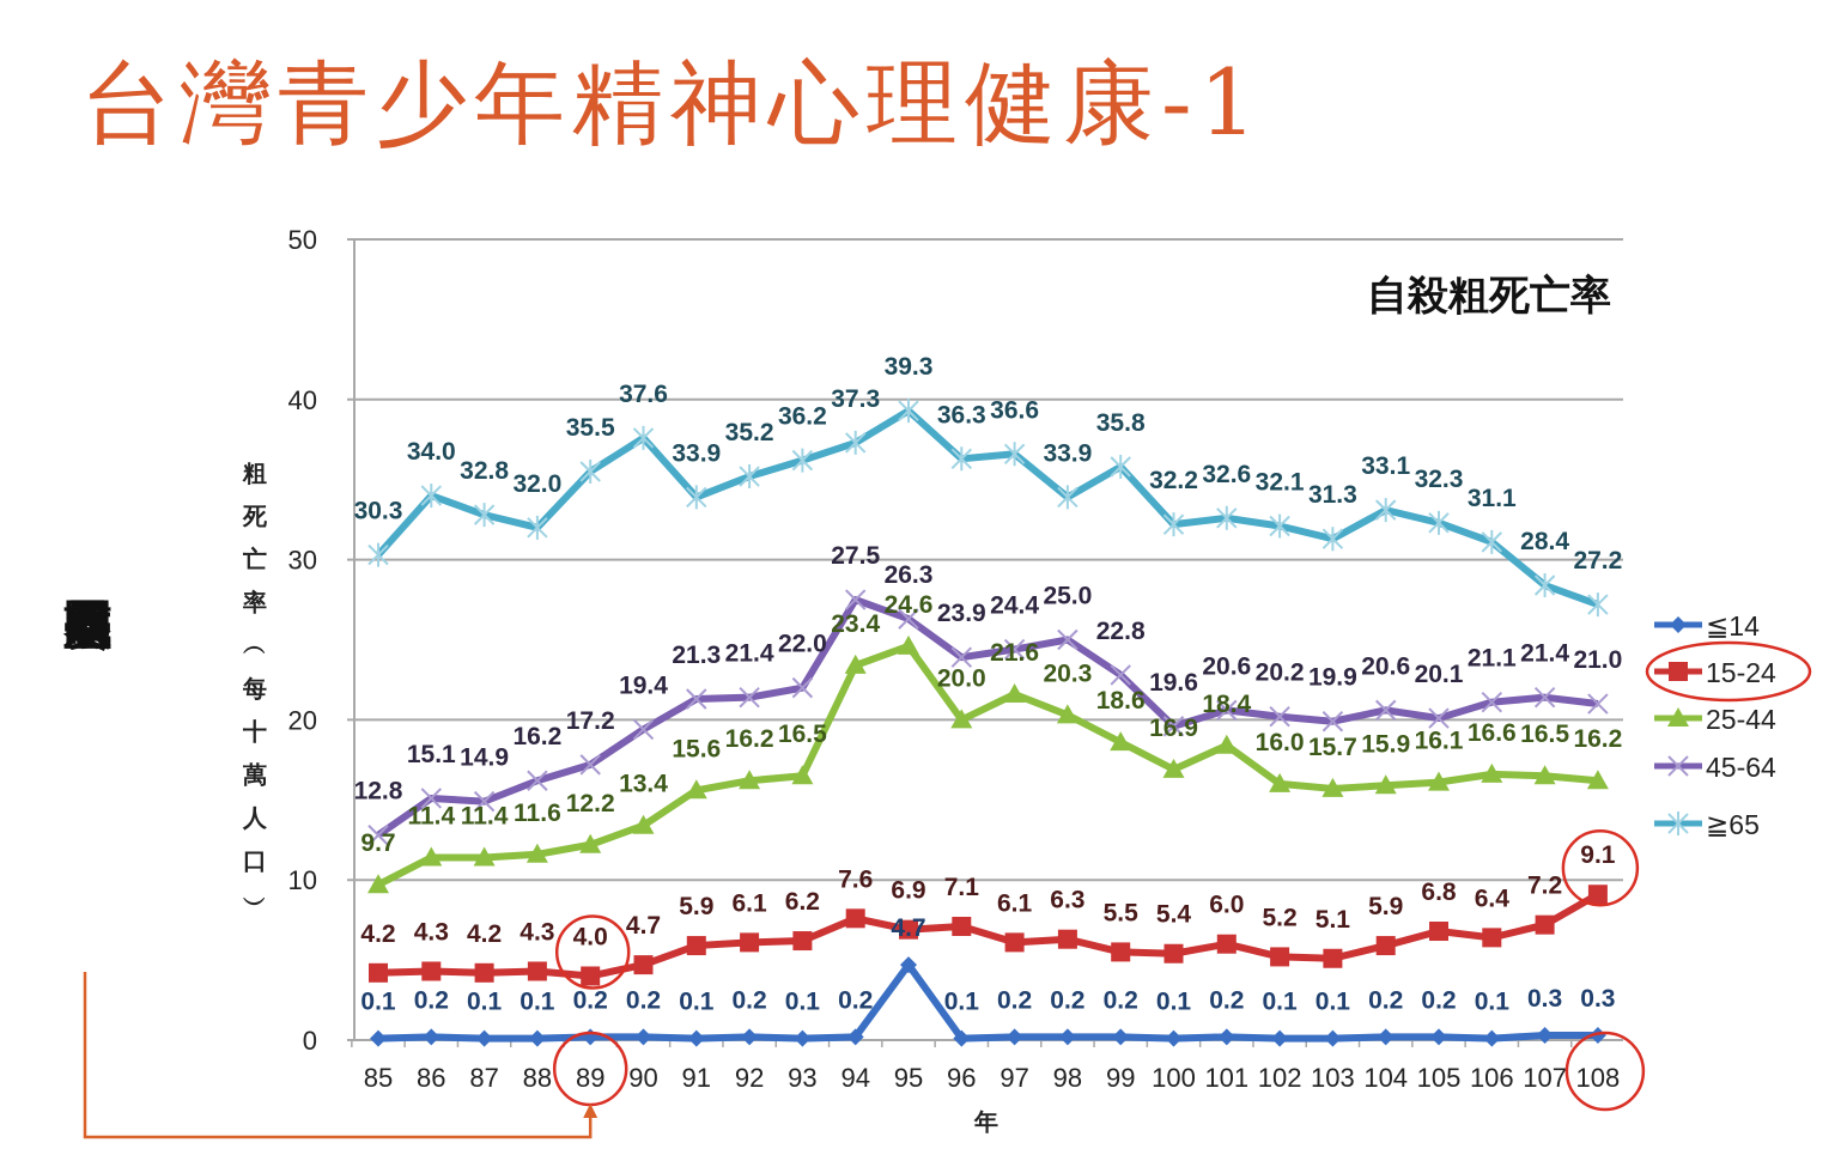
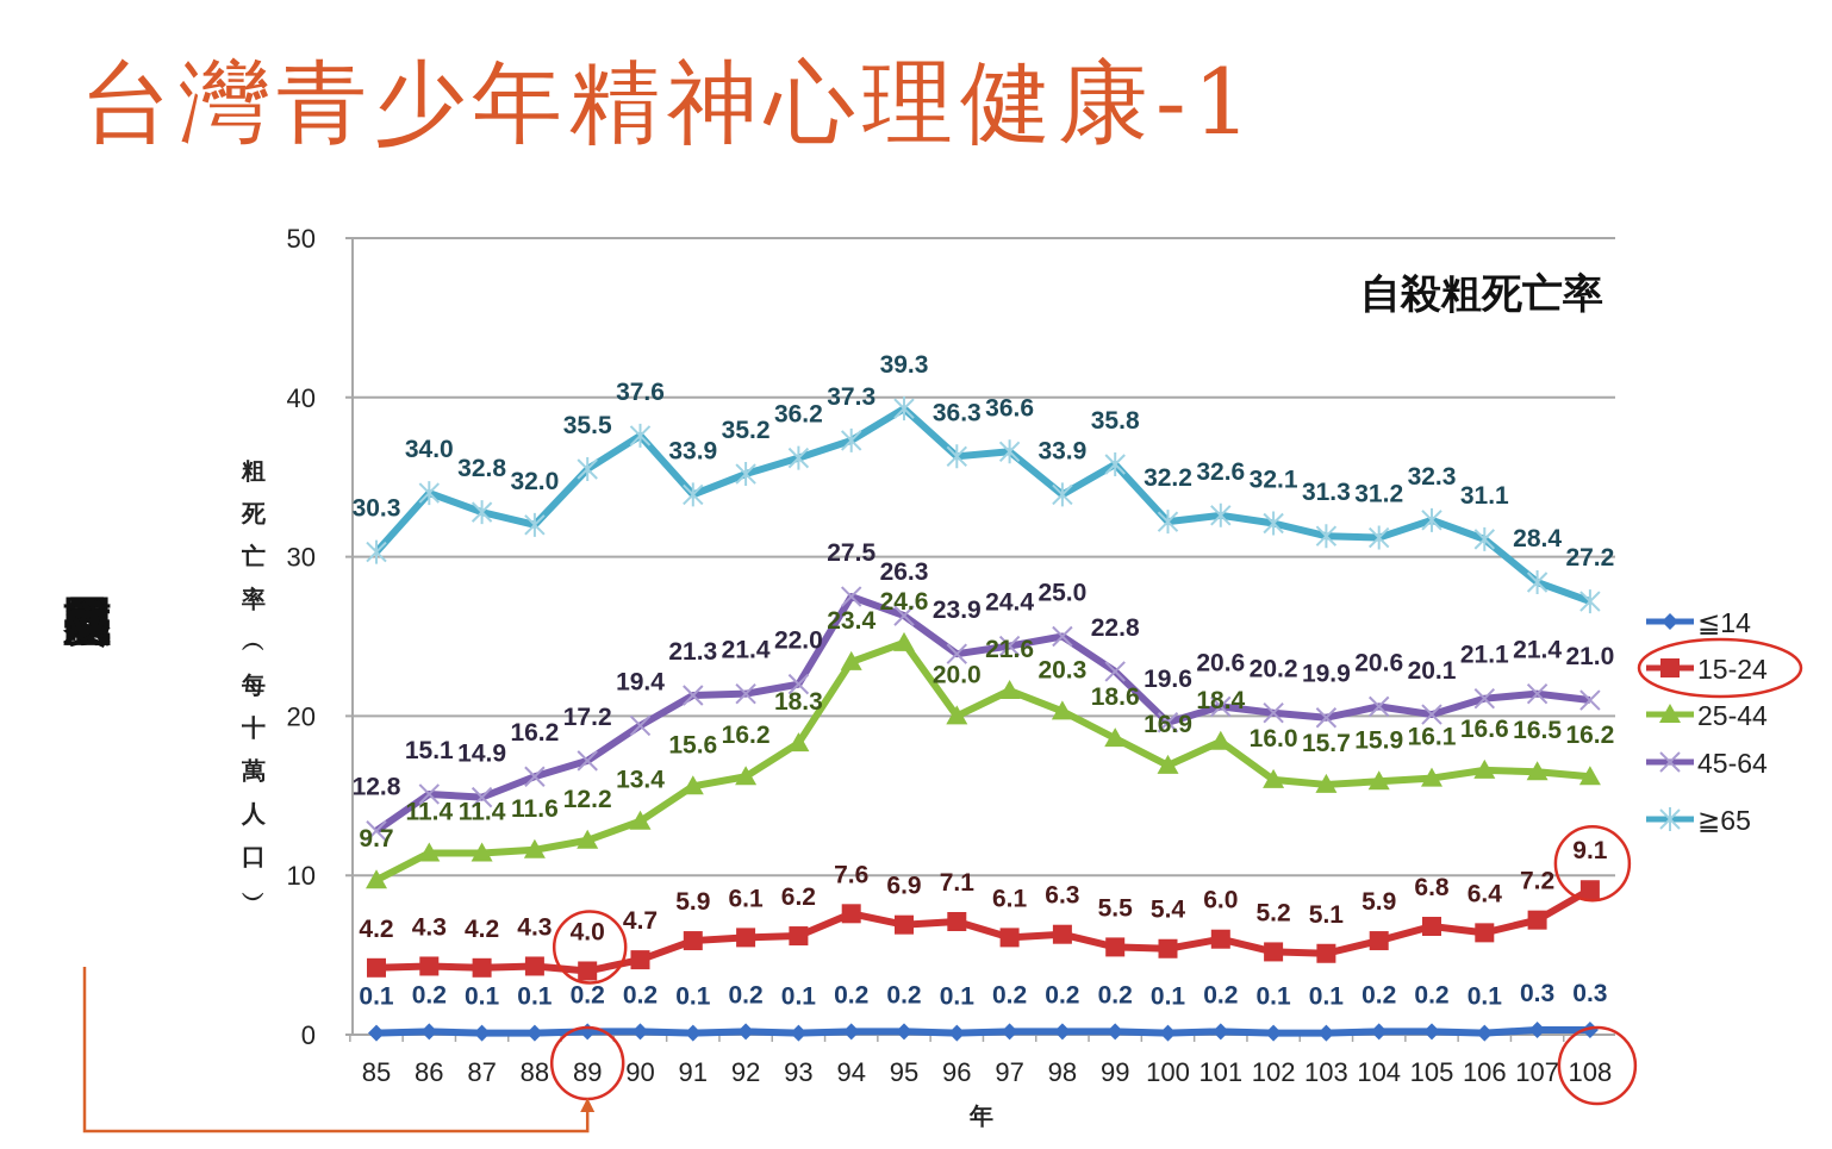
25-44/93: 16.5 -> 18.3
≦14/95: 4.7 -> 0.2
≧65/104: 33.1 -> 31.2
